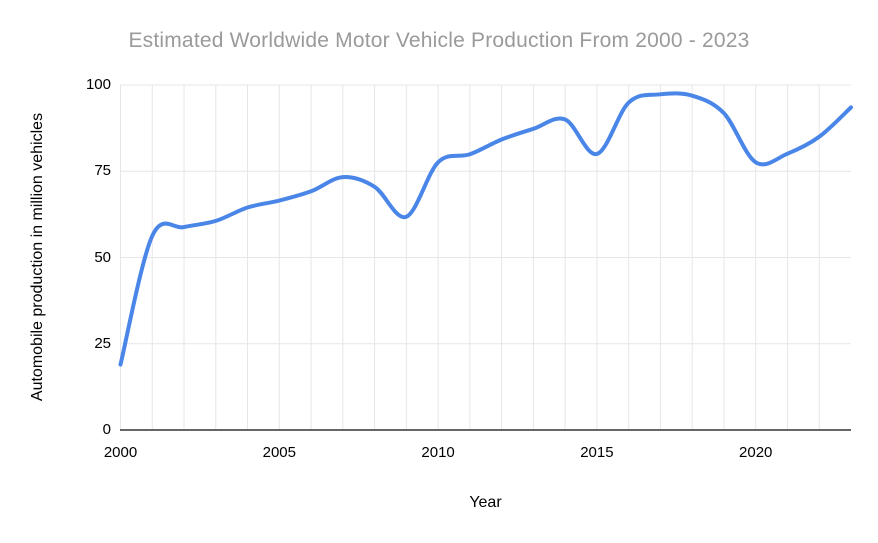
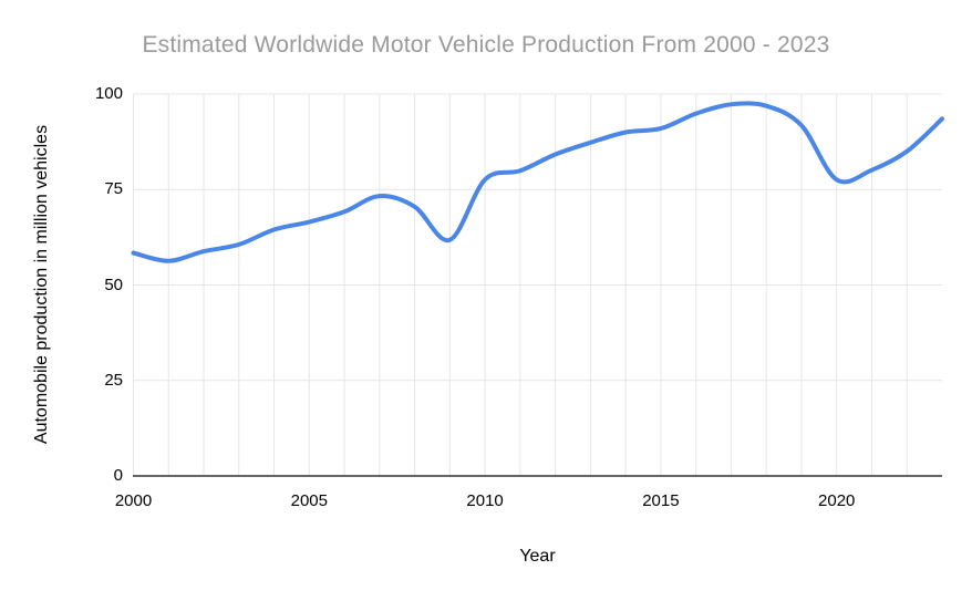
2000: 19 -> 58
2015: 80 -> 91
